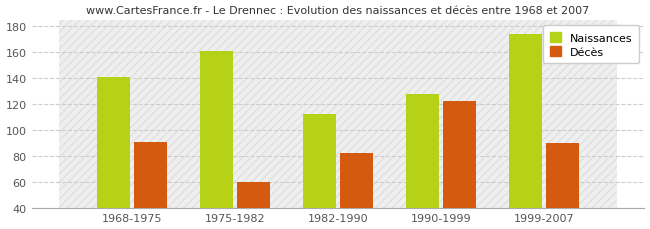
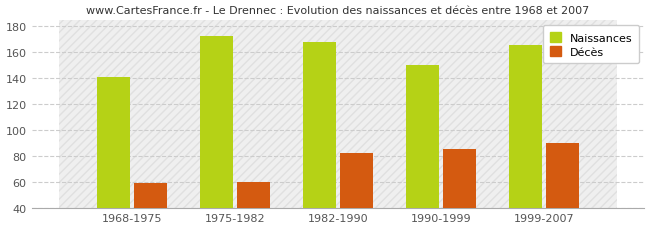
Décès/1968-1975: 91 -> 59
Naissances/1975-1982: 161 -> 172
Naissances/1982-1990: 112 -> 168
Naissances/1990-1999: 128 -> 150
Décès/1990-1999: 122 -> 85
Naissances/1999-2007: 174 -> 165
